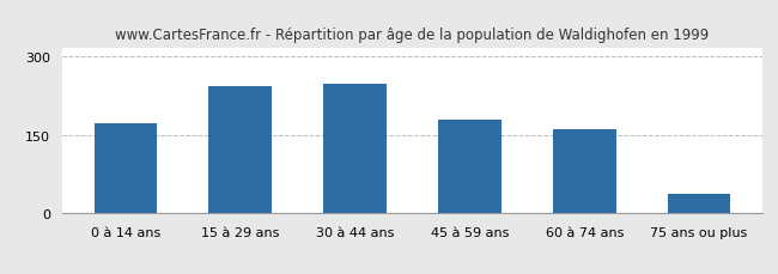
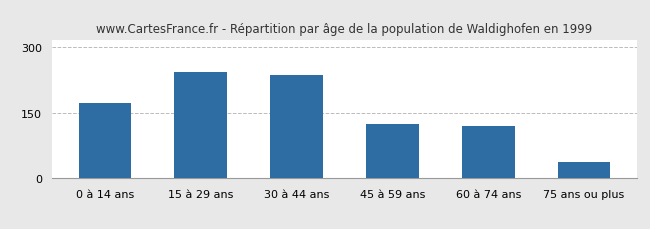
30 à 44 ans: 248 -> 235
45 à 59 ans: 178 -> 125
60 à 74 ans: 160 -> 120
